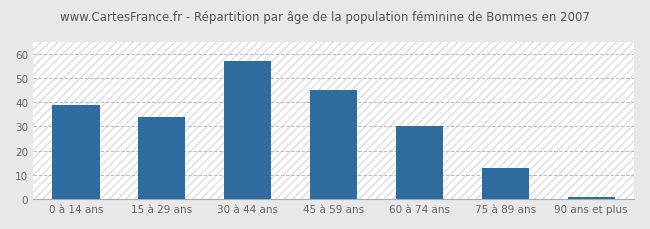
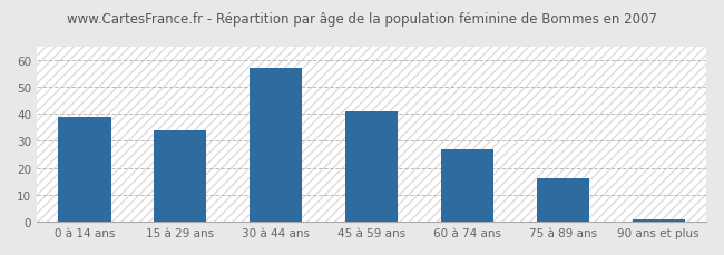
45 à 59 ans: 45 -> 41
60 à 74 ans: 30 -> 27
75 à 89 ans: 13 -> 16
